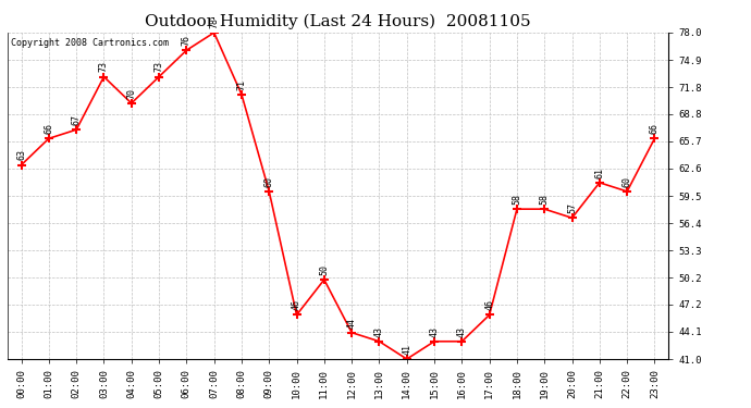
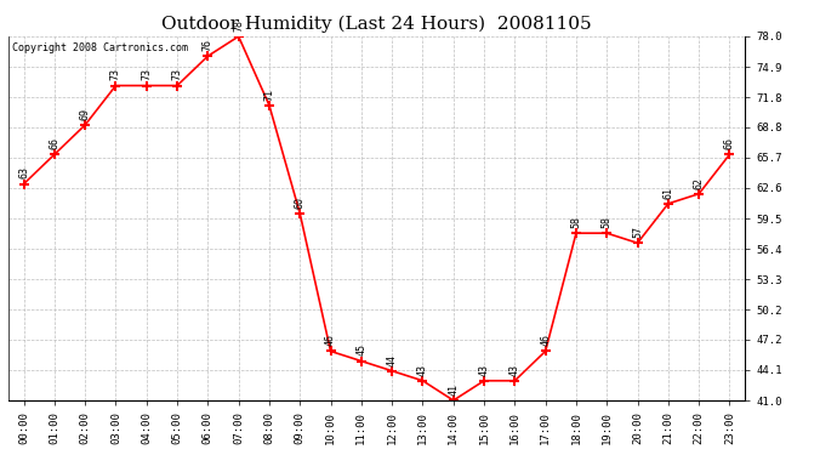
02:00: 67 -> 69
04:00: 70 -> 73
11:00: 50 -> 45
22:00: 60 -> 62
